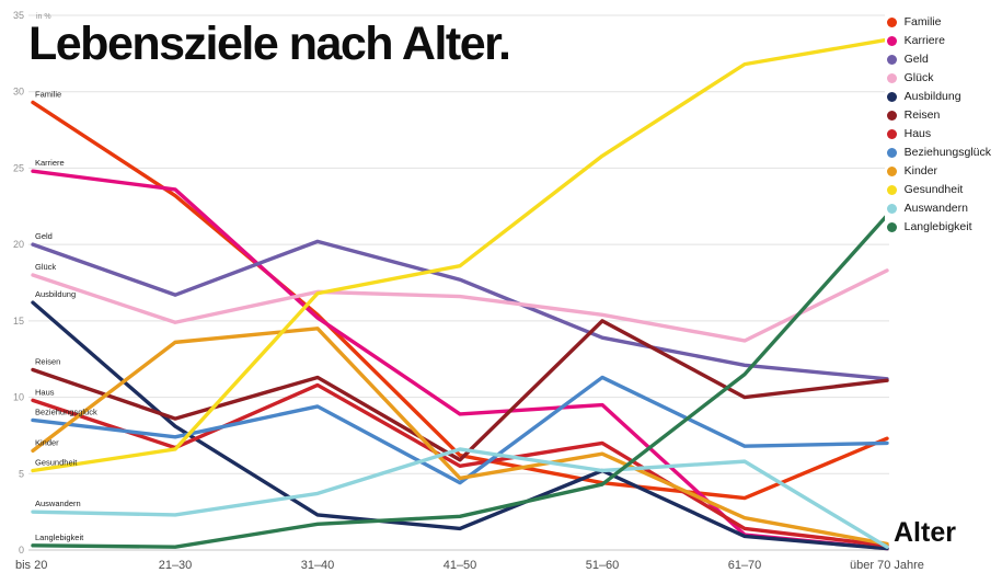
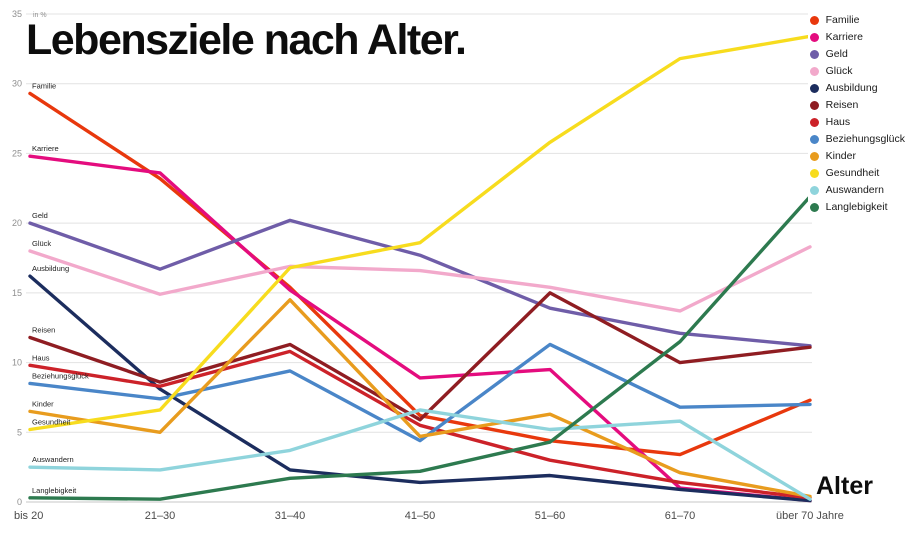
Haus/21–30: 6.7 -> 8.3
Kinder/21–30: 13.6 -> 5.0
Ausbildung/51–60: 5.2 -> 1.9
Haus/51–60: 7.0 -> 3.0
